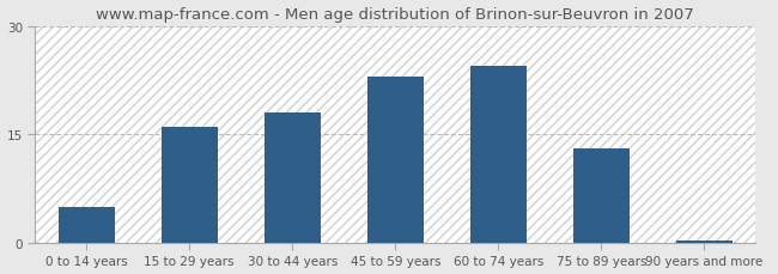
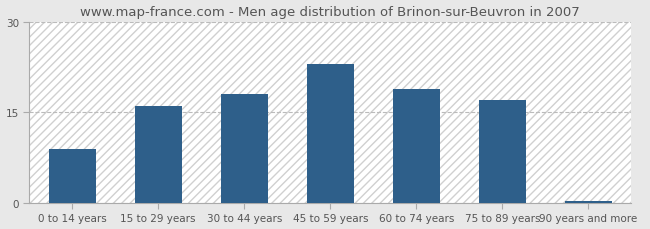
0 to 14 years: 5.0 -> 9.0
60 to 74 years: 24.5 -> 18.8
75 to 89 years: 13.0 -> 17.0
